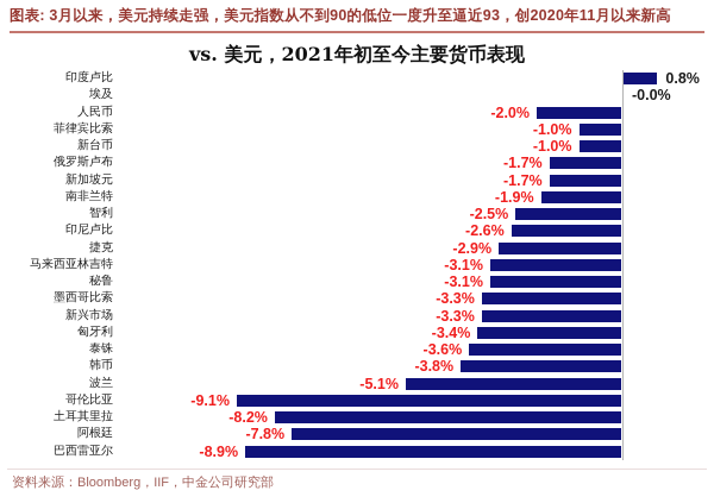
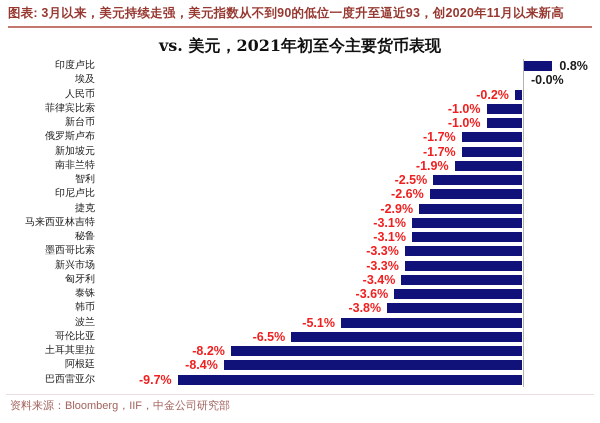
人民币: -2.0% -> -0.2%
哥伦比亚: -9.1% -> -6.5%
阿根廷: -7.8% -> -8.4%
巴西雷亚尔: -8.9% -> -9.7%
